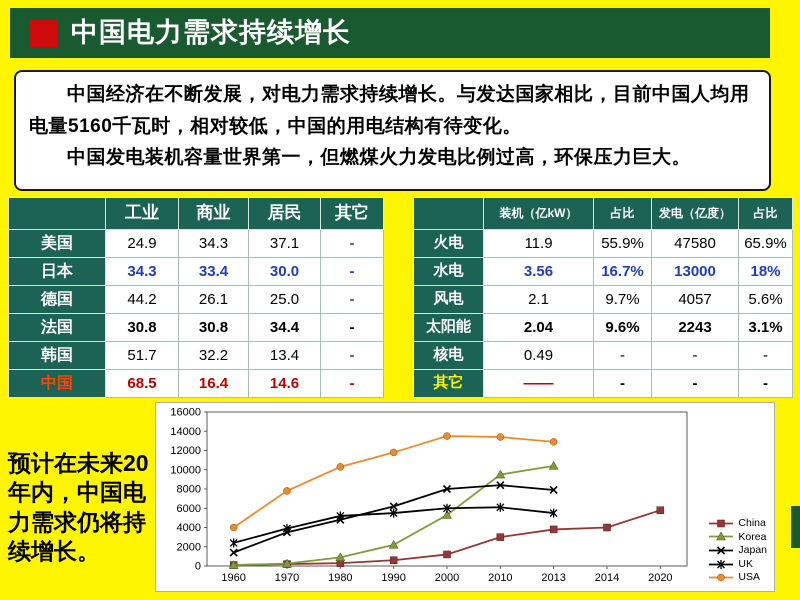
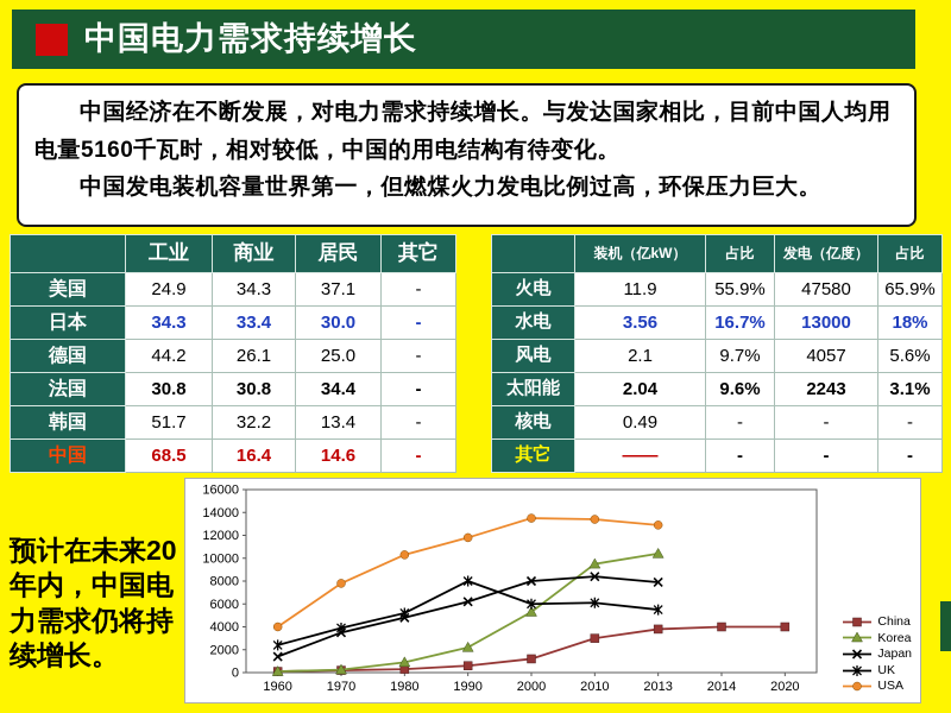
UK/1990: 6000 -> 8000
China/2020: 6000 -> 4000
